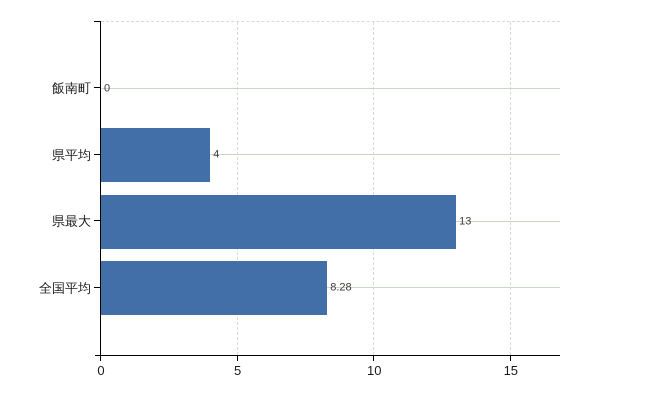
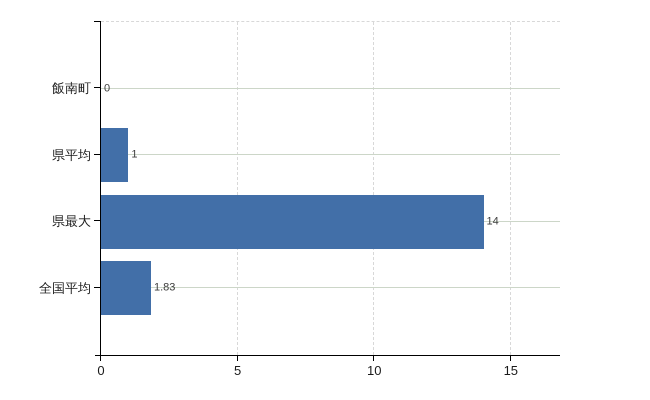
県平均: 4 -> 1
県最大: 13 -> 14
全国平均: 8.28 -> 1.83
